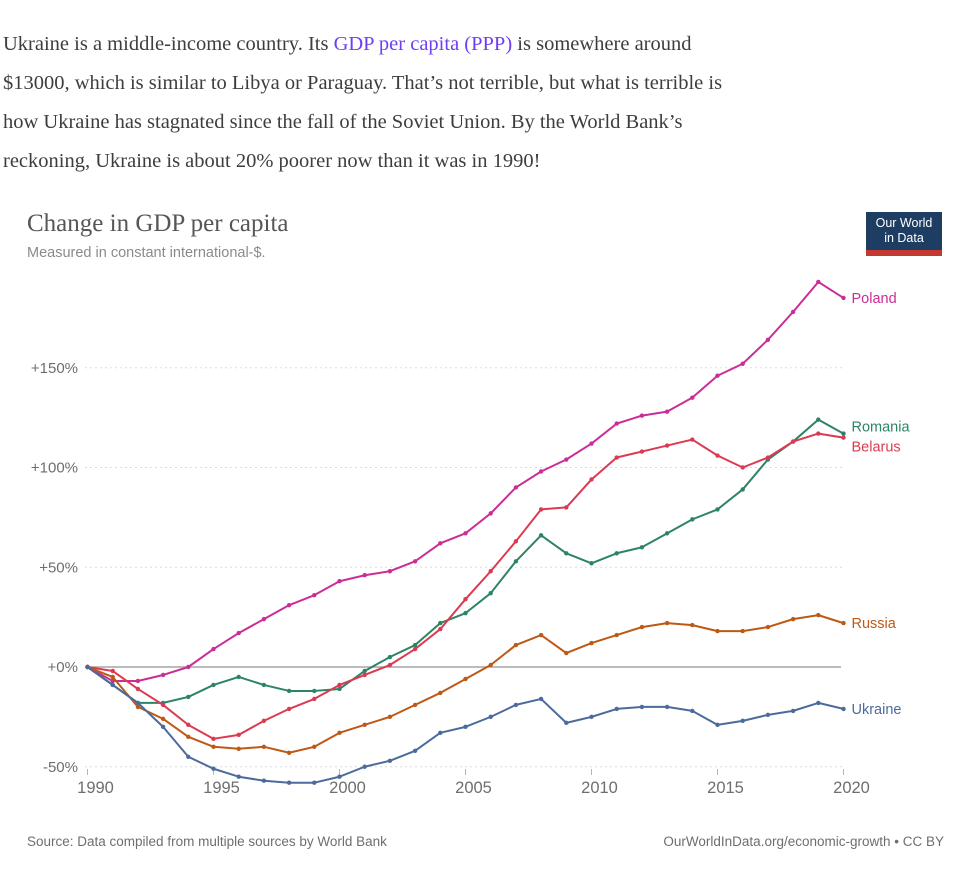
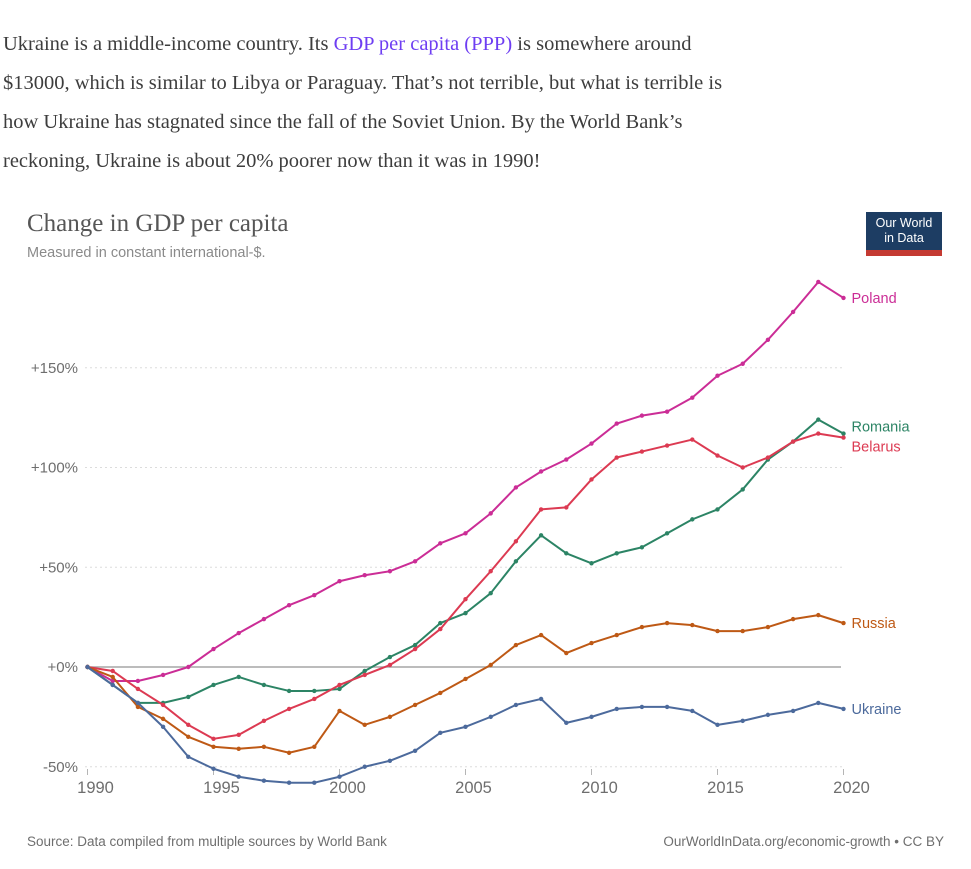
Russia/2000: -33% -> -22%
